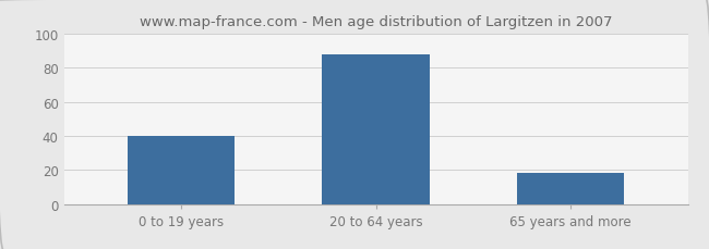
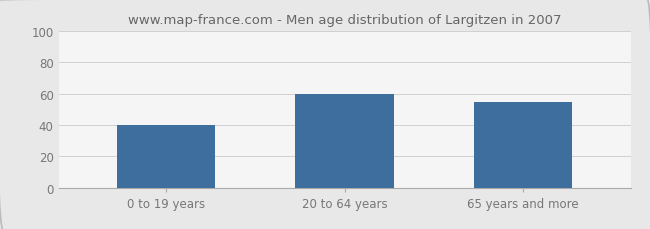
20 to 64 years: 88 -> 60
65 years and more: 18 -> 55
